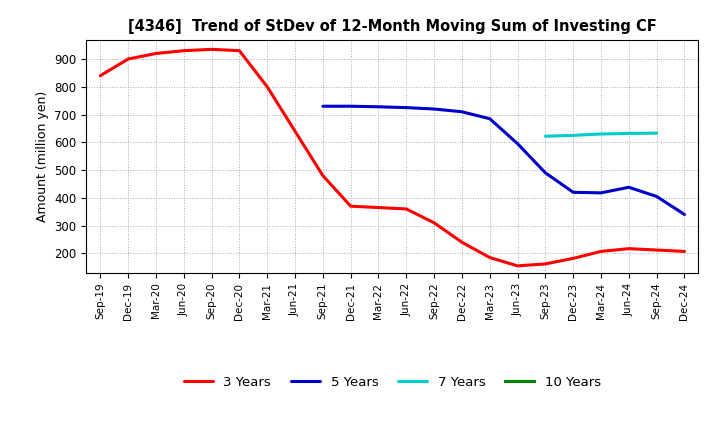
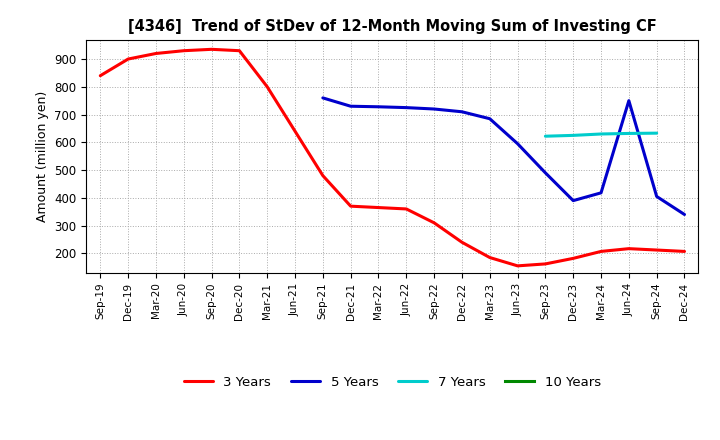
5 Years/Sep-21: 730 -> 760
5 Years/Dec-23: 420 -> 390
5 Years/Jun-24: 438 -> 750
